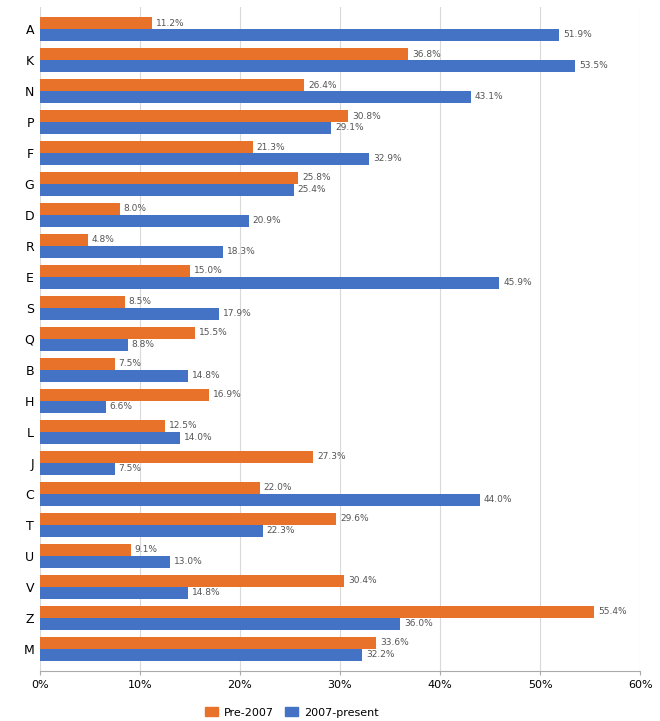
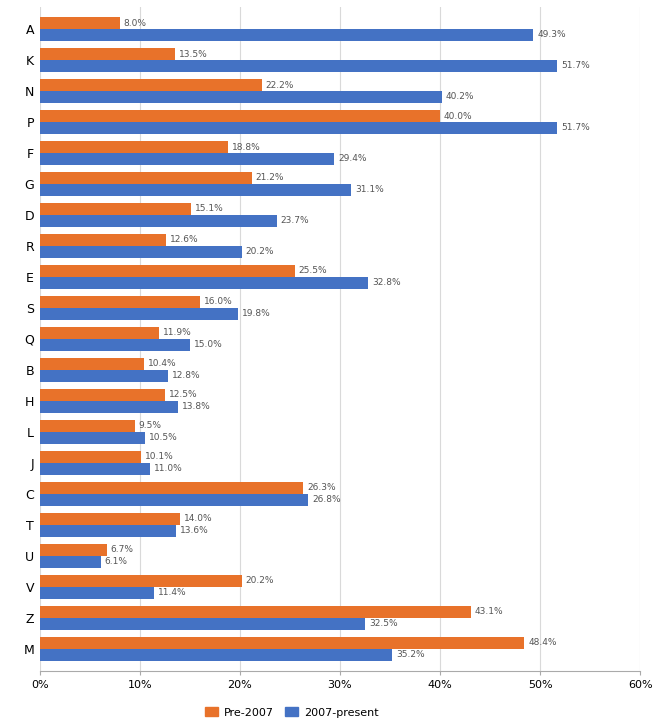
Pre-2007/A: 11.2% -> 8.0%
2007-present/A: 51.9% -> 49.3%
Pre-2007/K: 36.8% -> 13.5%
2007-present/K: 53.5% -> 51.7%
Pre-2007/N: 26.4% -> 22.2%
2007-present/N: 43.1% -> 40.2%
Pre-2007/P: 30.8% -> 40.0%
2007-present/P: 29.1% -> 51.7%
Pre-2007/F: 21.3% -> 18.8%
2007-present/F: 32.9% -> 29.4%
Pre-2007/G: 25.8% -> 21.2%
2007-present/G: 25.4% -> 31.1%
Pre-2007/D: 8.0% -> 15.1%
2007-present/D: 20.9% -> 23.7%
Pre-2007/R: 4.8% -> 12.6%
2007-present/R: 18.3% -> 20.2%
Pre-2007/E: 15.0% -> 25.5%
2007-present/E: 45.9% -> 32.8%
Pre-2007/S: 8.5% -> 16.0%
2007-present/S: 17.9% -> 19.8%
Pre-2007/Q: 15.5% -> 11.9%
2007-present/Q: 8.8% -> 15.0%
Pre-2007/B: 7.5% -> 10.4%
2007-present/B: 14.8% -> 12.8%
Pre-2007/H: 16.9% -> 12.5%
2007-present/H: 6.6% -> 13.8%
Pre-2007/L: 12.5% -> 9.5%
2007-present/L: 14.0% -> 10.5%
Pre-2007/J: 27.3% -> 10.1%
2007-present/J: 7.5% -> 11.0%
Pre-2007/C: 22.0% -> 26.3%
2007-present/C: 44.0% -> 26.8%
Pre-2007/T: 29.6% -> 14.0%
2007-present/T: 22.3% -> 13.6%
Pre-2007/U: 9.1% -> 6.7%
2007-present/U: 13.0% -> 6.1%
Pre-2007/V: 30.4% -> 20.2%
2007-present/V: 14.8% -> 11.4%
Pre-2007/Z: 55.4% -> 43.1%
2007-present/Z: 36.0% -> 32.5%
Pre-2007/M: 33.6% -> 48.4%
2007-present/M: 32.2% -> 35.2%
